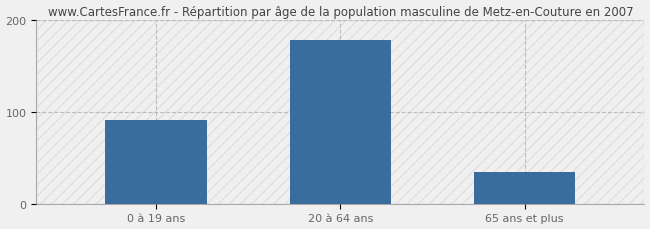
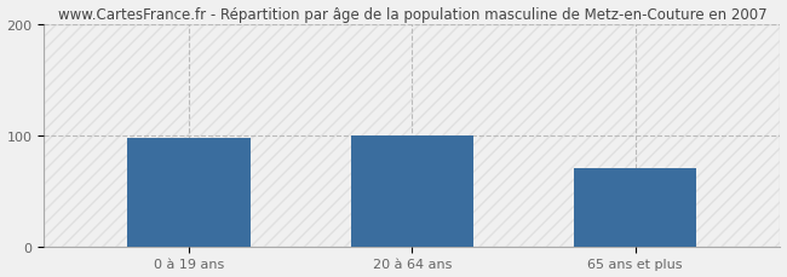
0 à 19 ans: 91 -> 98
20 à 64 ans: 178 -> 100
65 ans et plus: 35 -> 70
